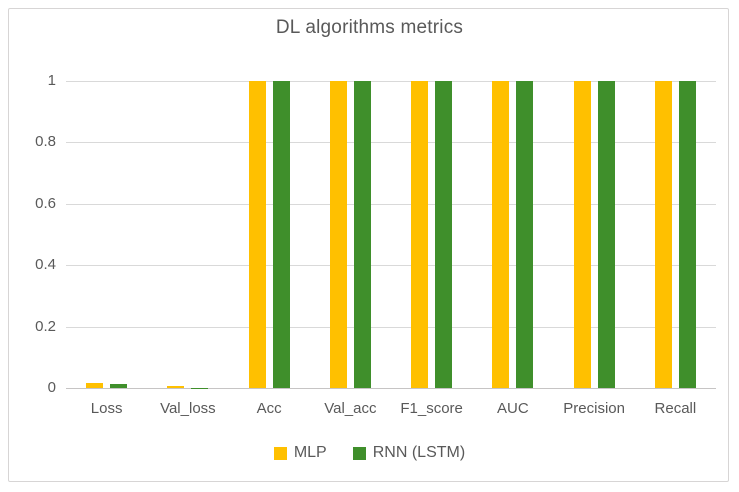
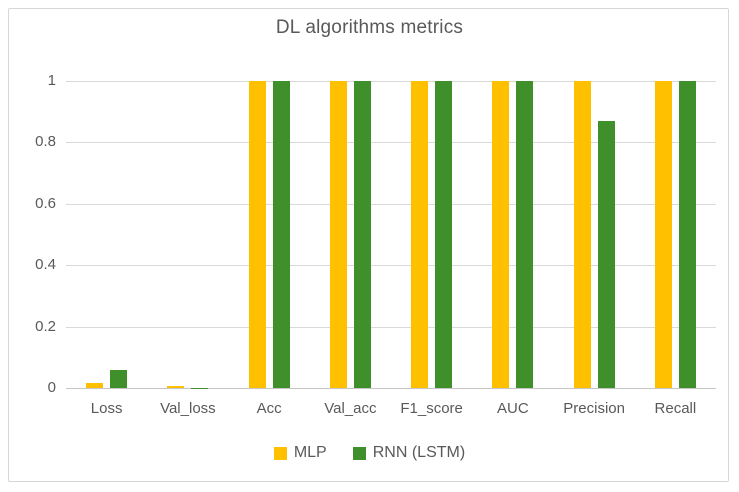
RNN (LSTM)/Loss: 0.01 -> 0.06
RNN (LSTM)/Precision: 1.00 -> 0.87
